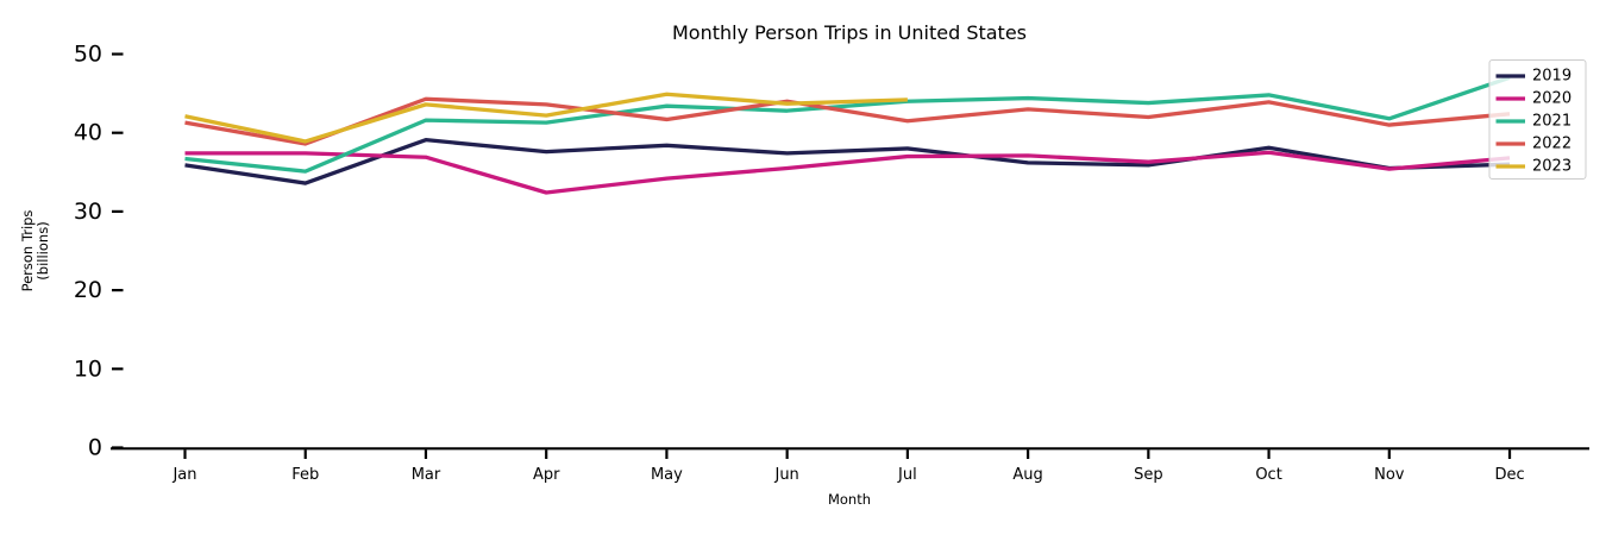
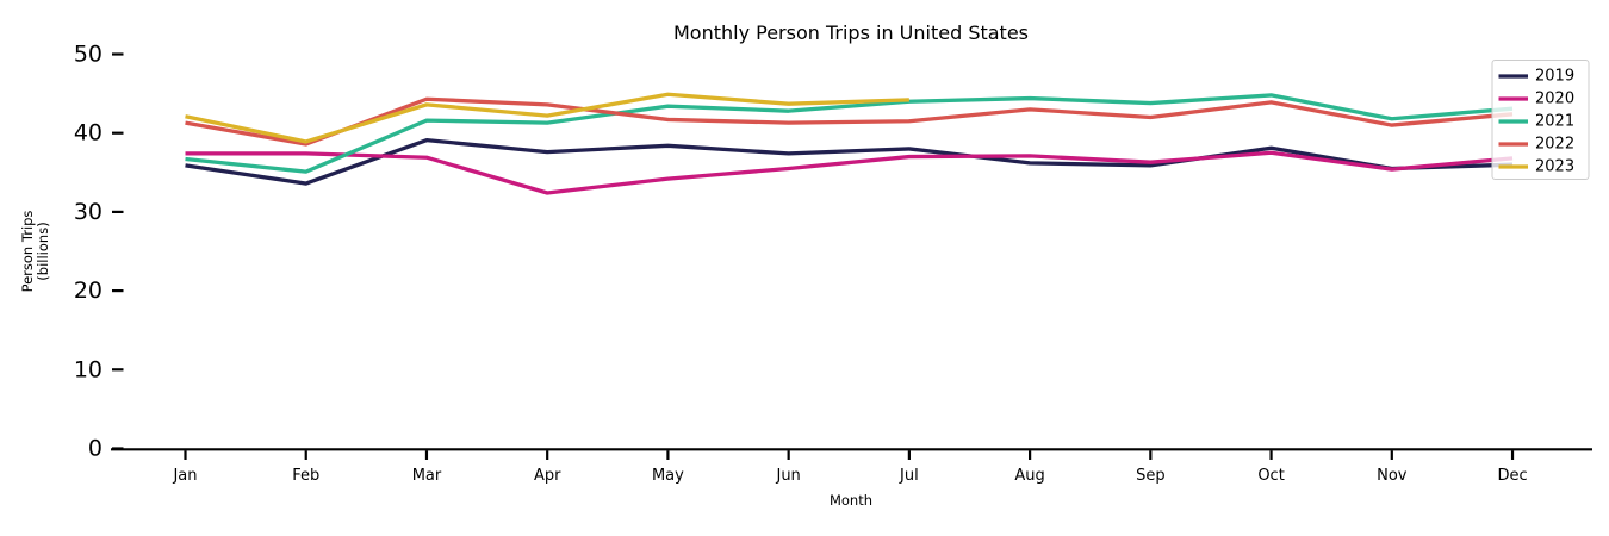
2022/Jun: 44 -> 41
2021/Dec: 47 -> 43
